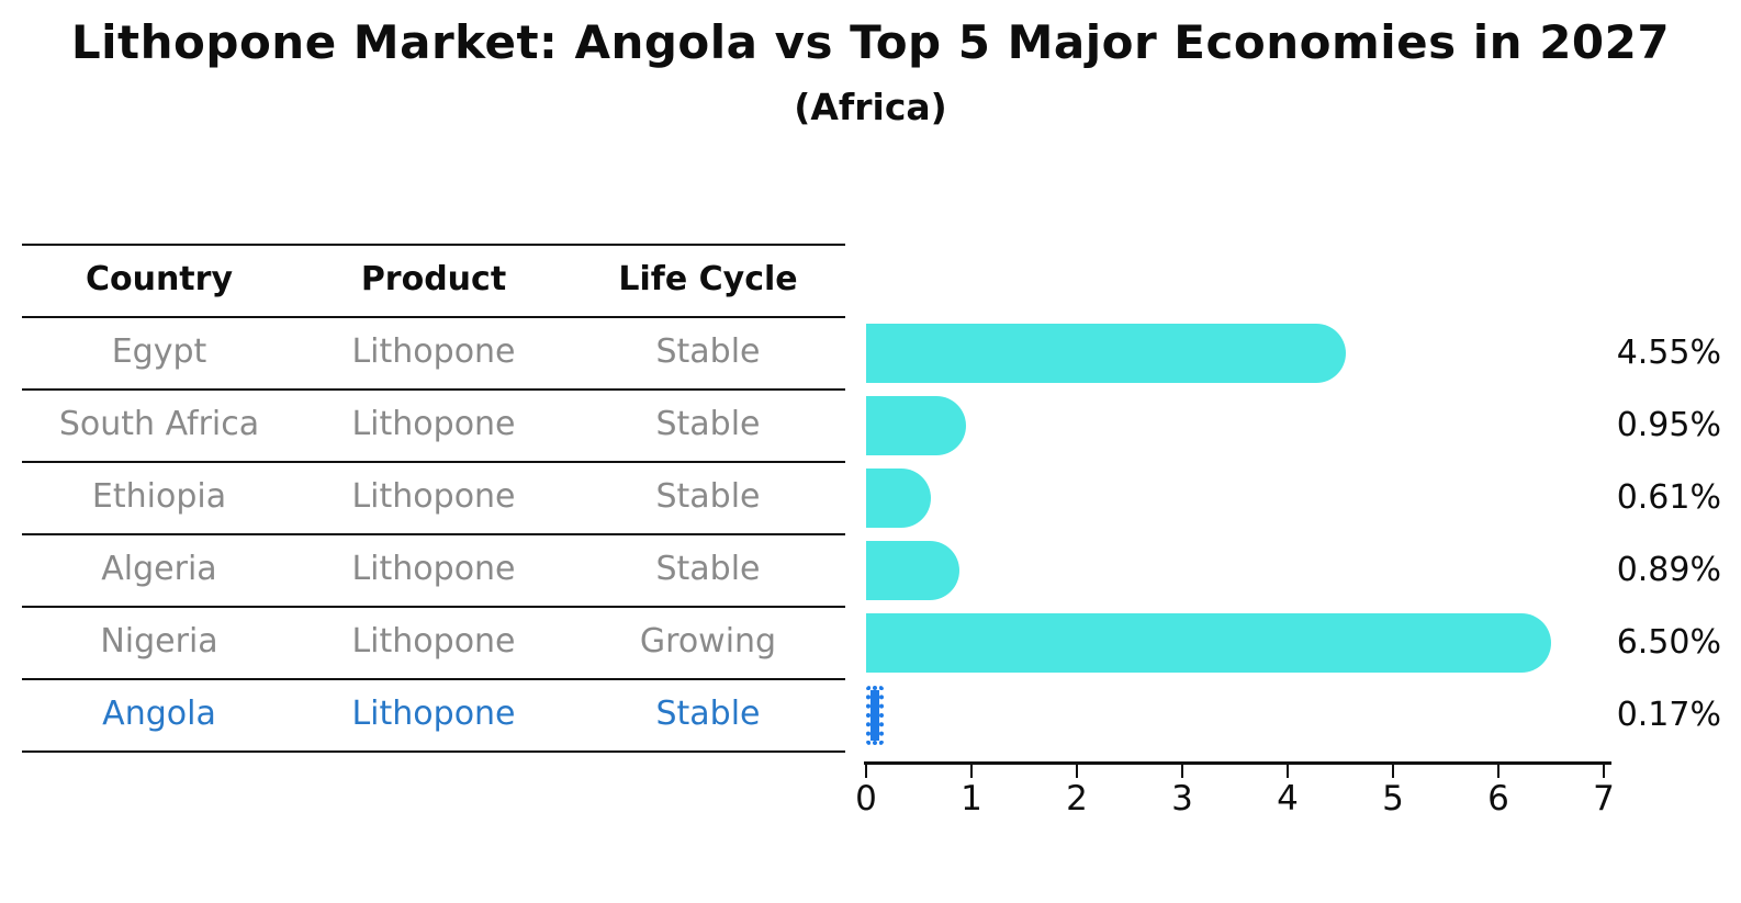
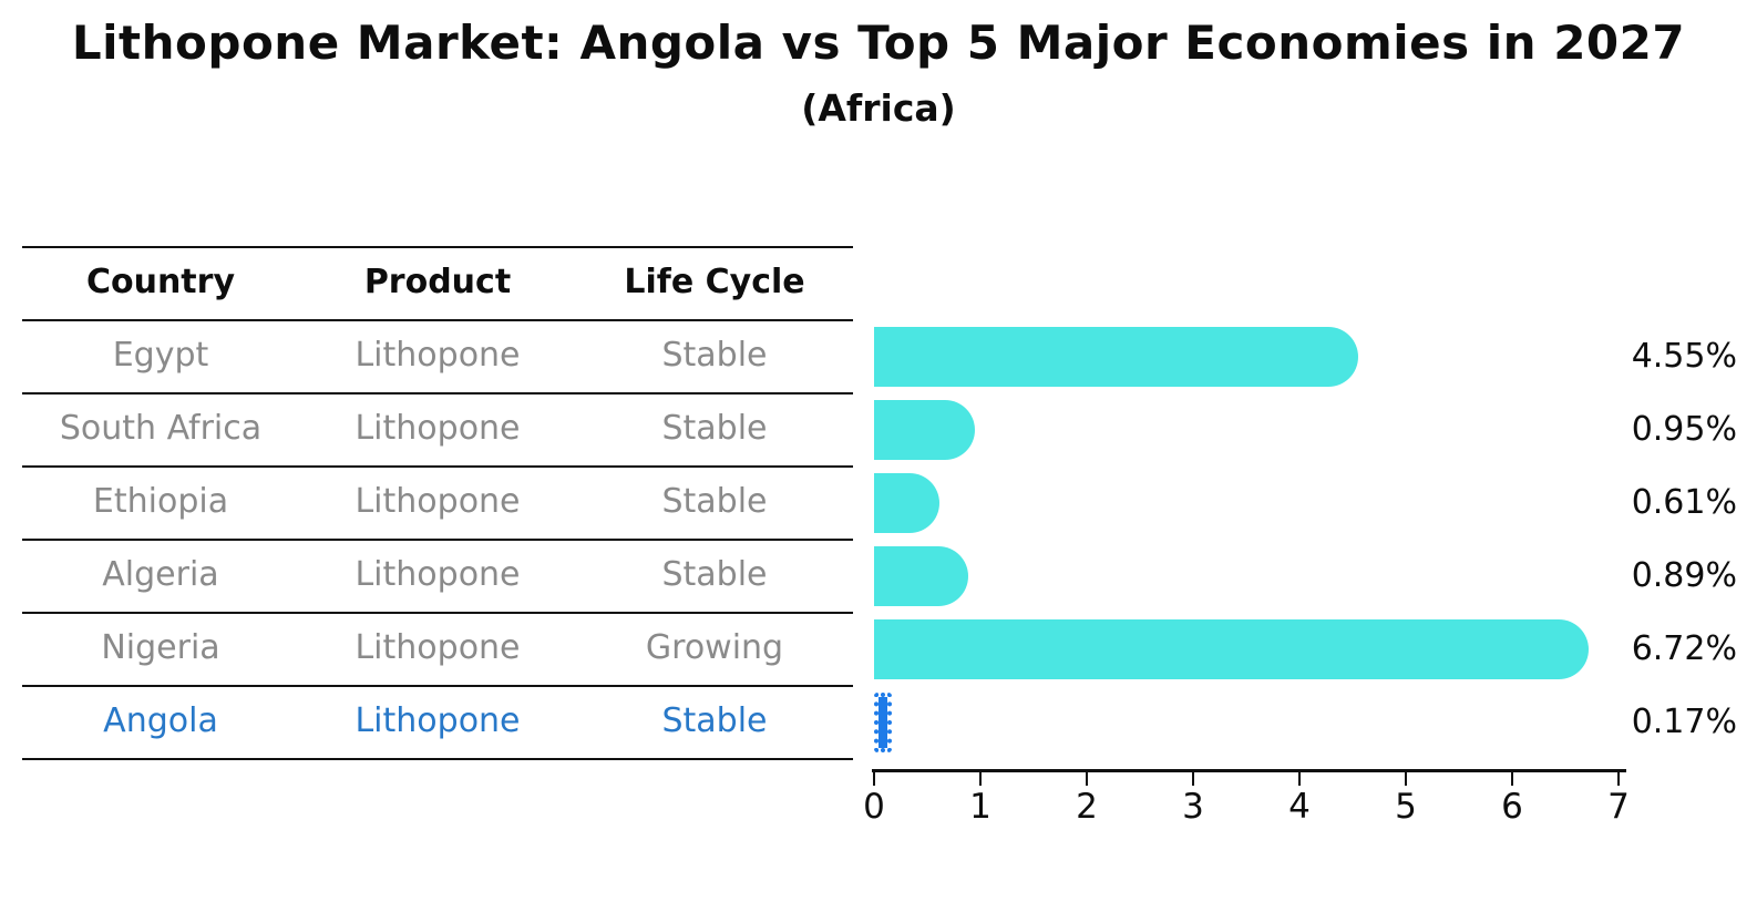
Nigeria: 6.50% -> 6.72%
